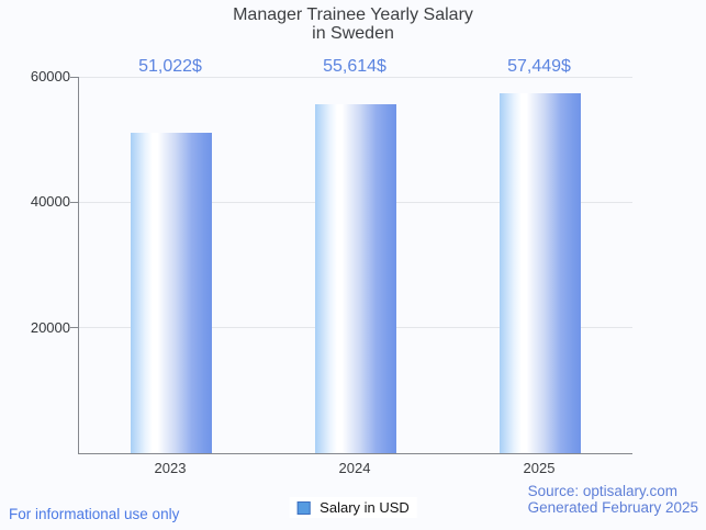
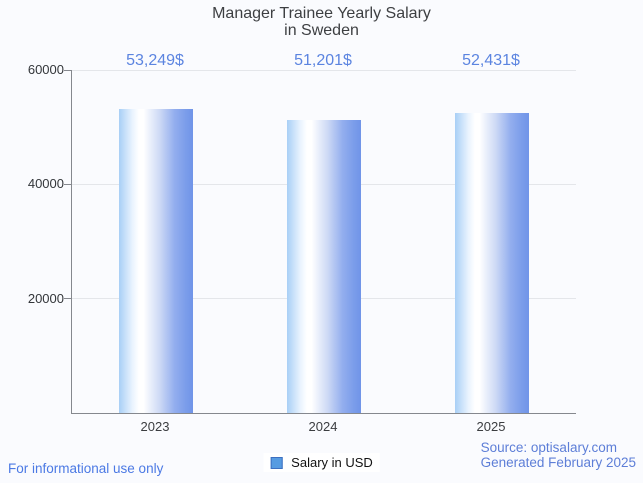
2023: 51,022 -> 53,249
2024: 55,614 -> 51,201
2025: 57,449 -> 52,431
